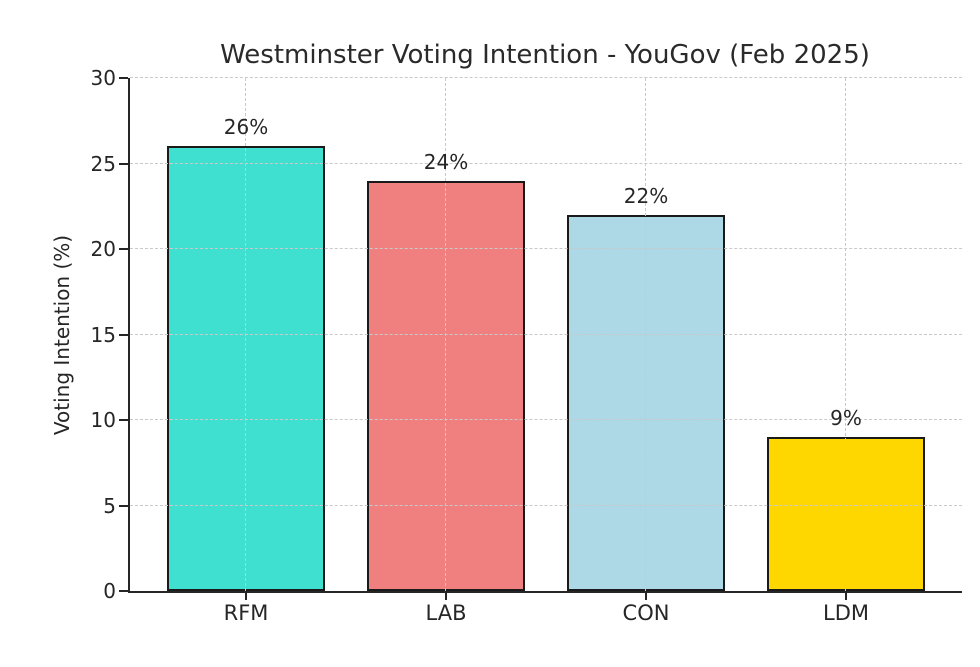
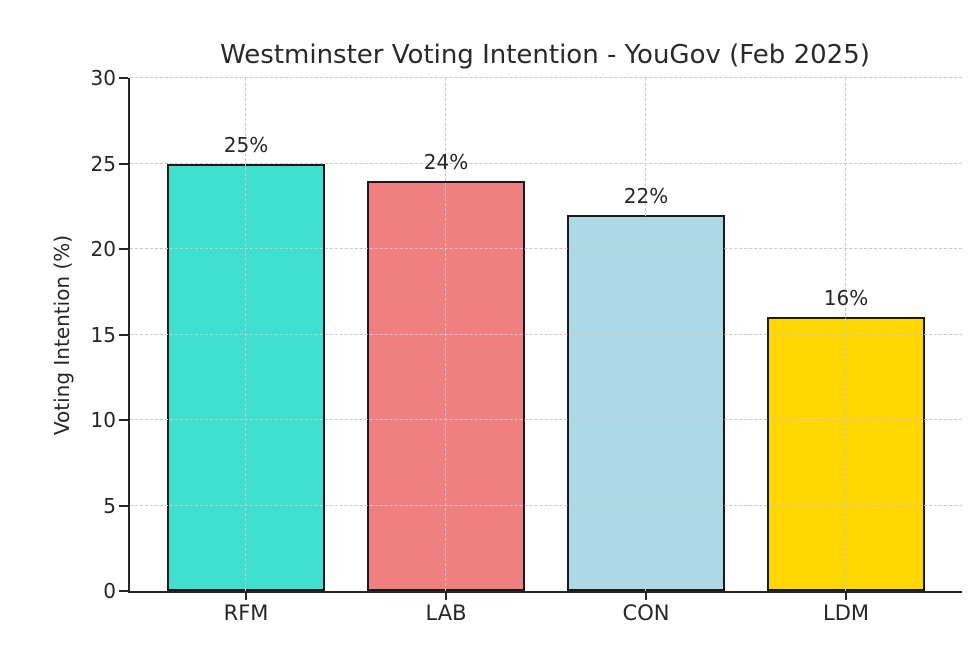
RFM: 26% -> 25%
LDM: 9% -> 16%
